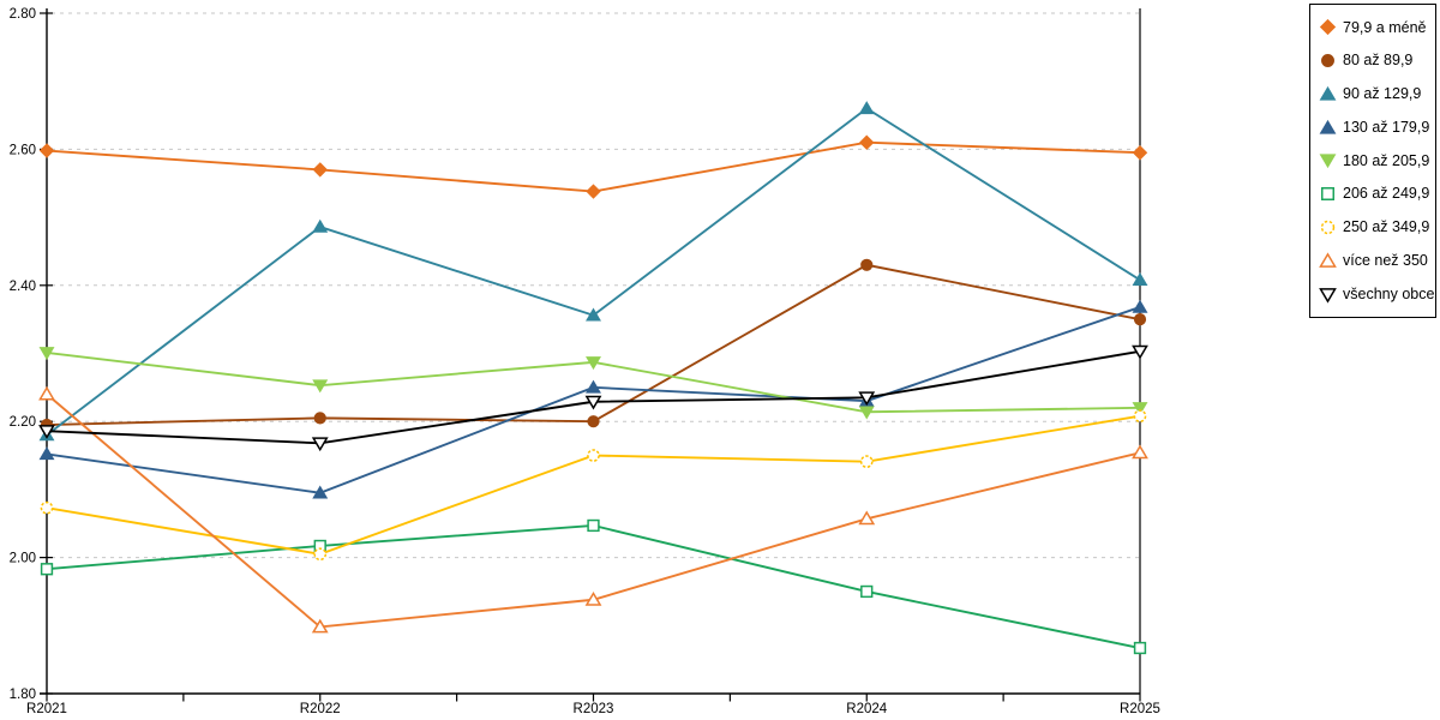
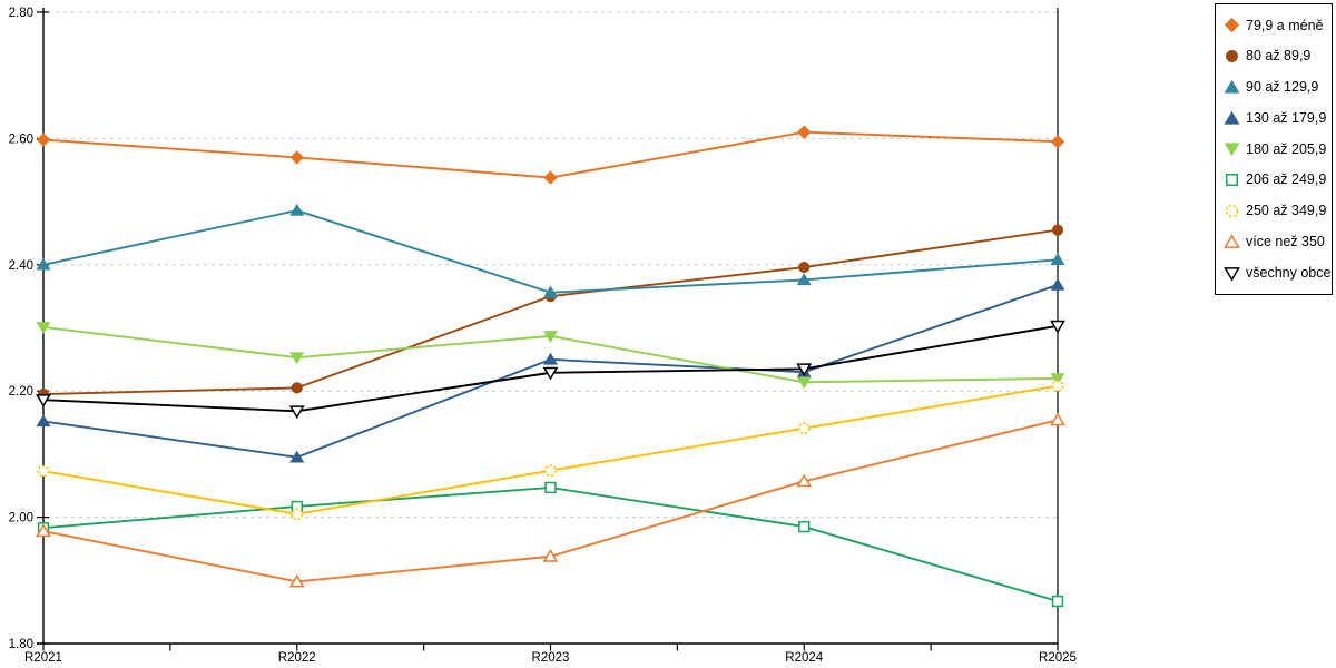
90 až 129,9/R2021: 2.18 -> 2.40
více než 350/R2021: 2.24 -> 1.98
80 až 89,9/R2023: 2.20 -> 2.35
250 až 349,9/R2023: 2.15 -> 2.07
80 až 89,9/R2024: 2.43 -> 2.40
90 až 129,9/R2024: 2.66 -> 2.38
206 až 249,9/R2024: 1.95 -> 1.99
80 až 89,9/R2025: 2.35 -> 2.46
